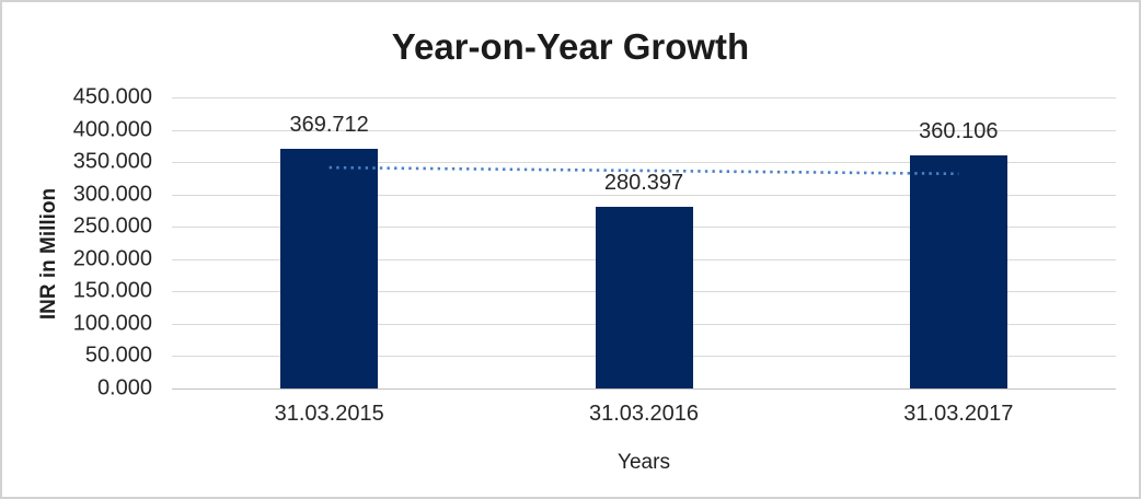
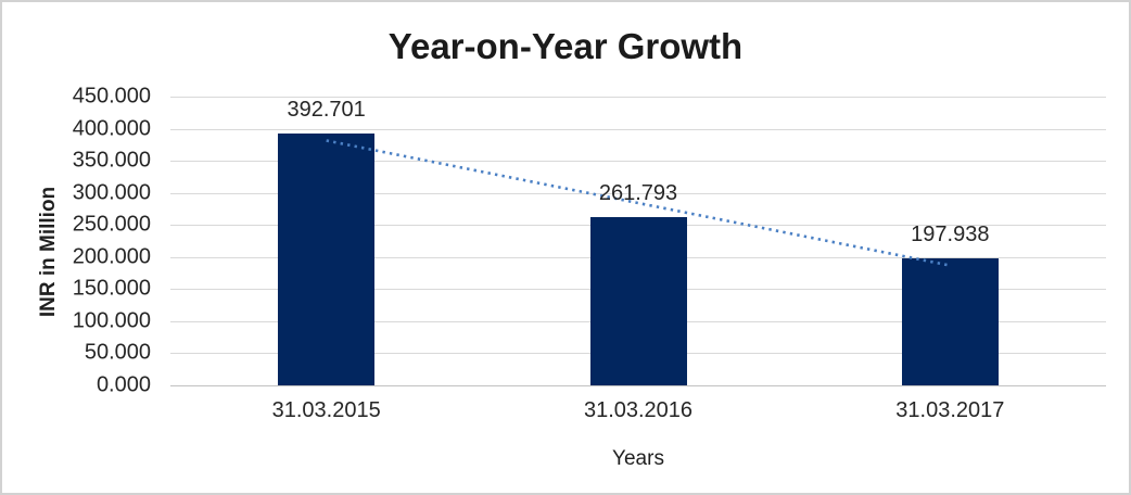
31.03.2015: 369.712 -> 392.701
31.03.2016: 280.397 -> 261.793
31.03.2017: 360.106 -> 197.938
